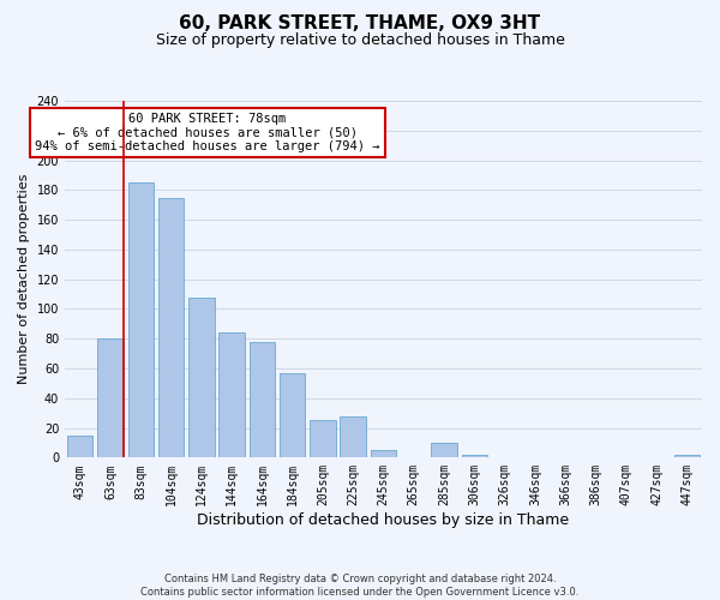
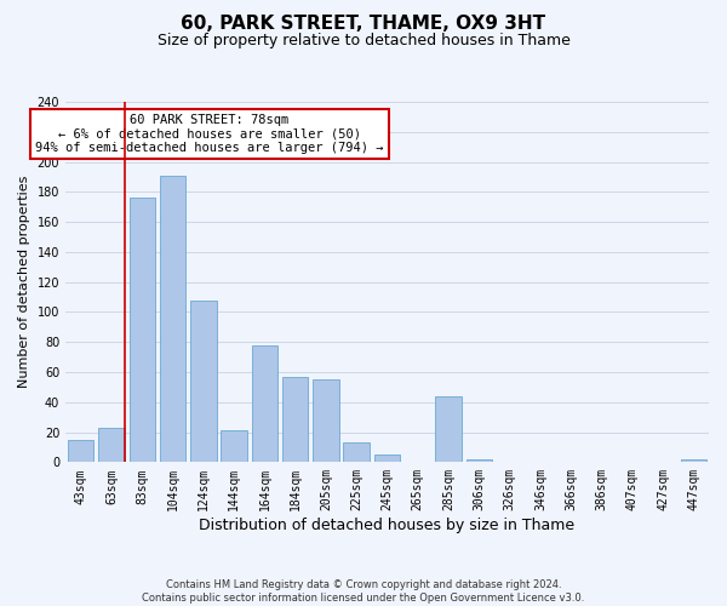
63sqm: 80 -> 23
83sqm: 185 -> 176
104sqm: 175 -> 191
144sqm: 84 -> 21
205sqm: 25 -> 55
225sqm: 28 -> 13
285sqm: 10 -> 44
